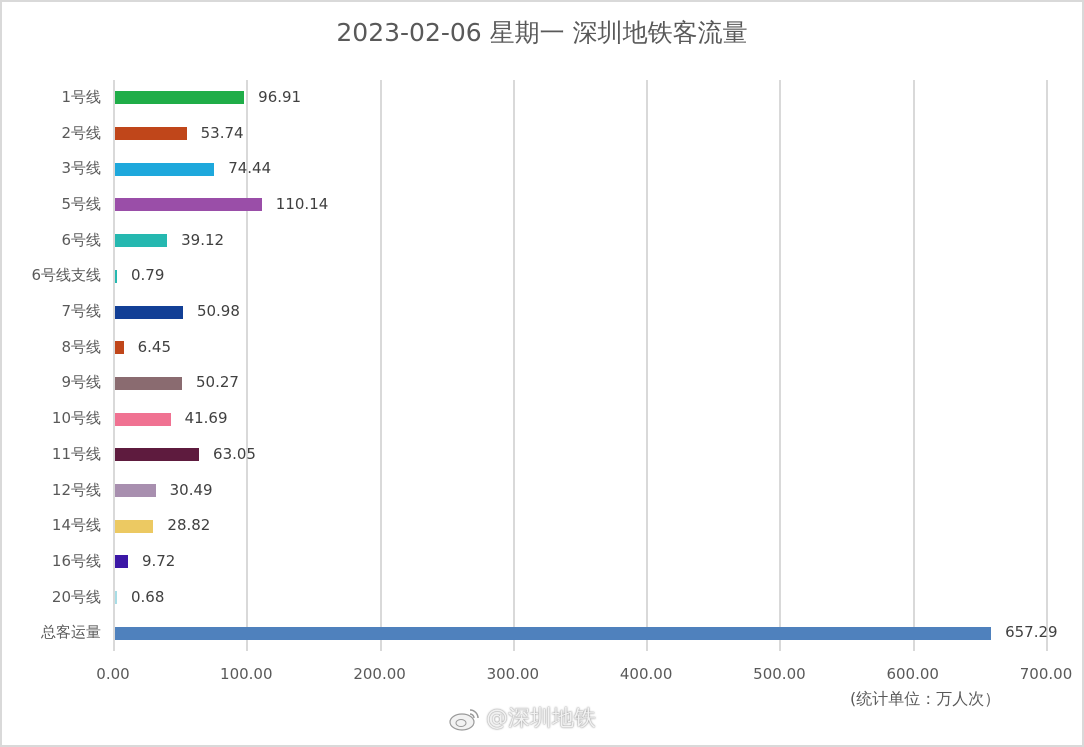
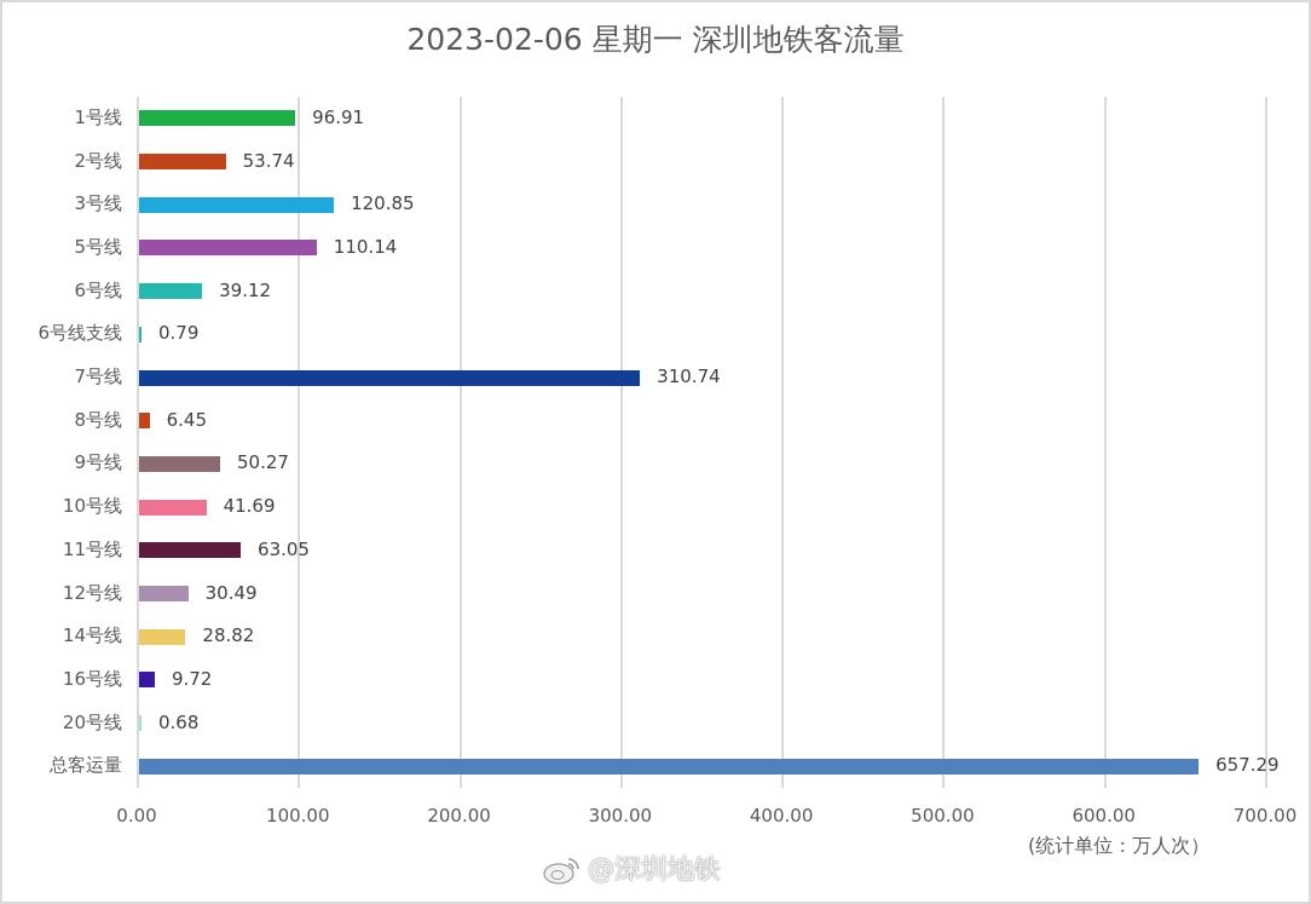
3号线: 74.44 -> 120.85
7号线: 50.98 -> 310.74
